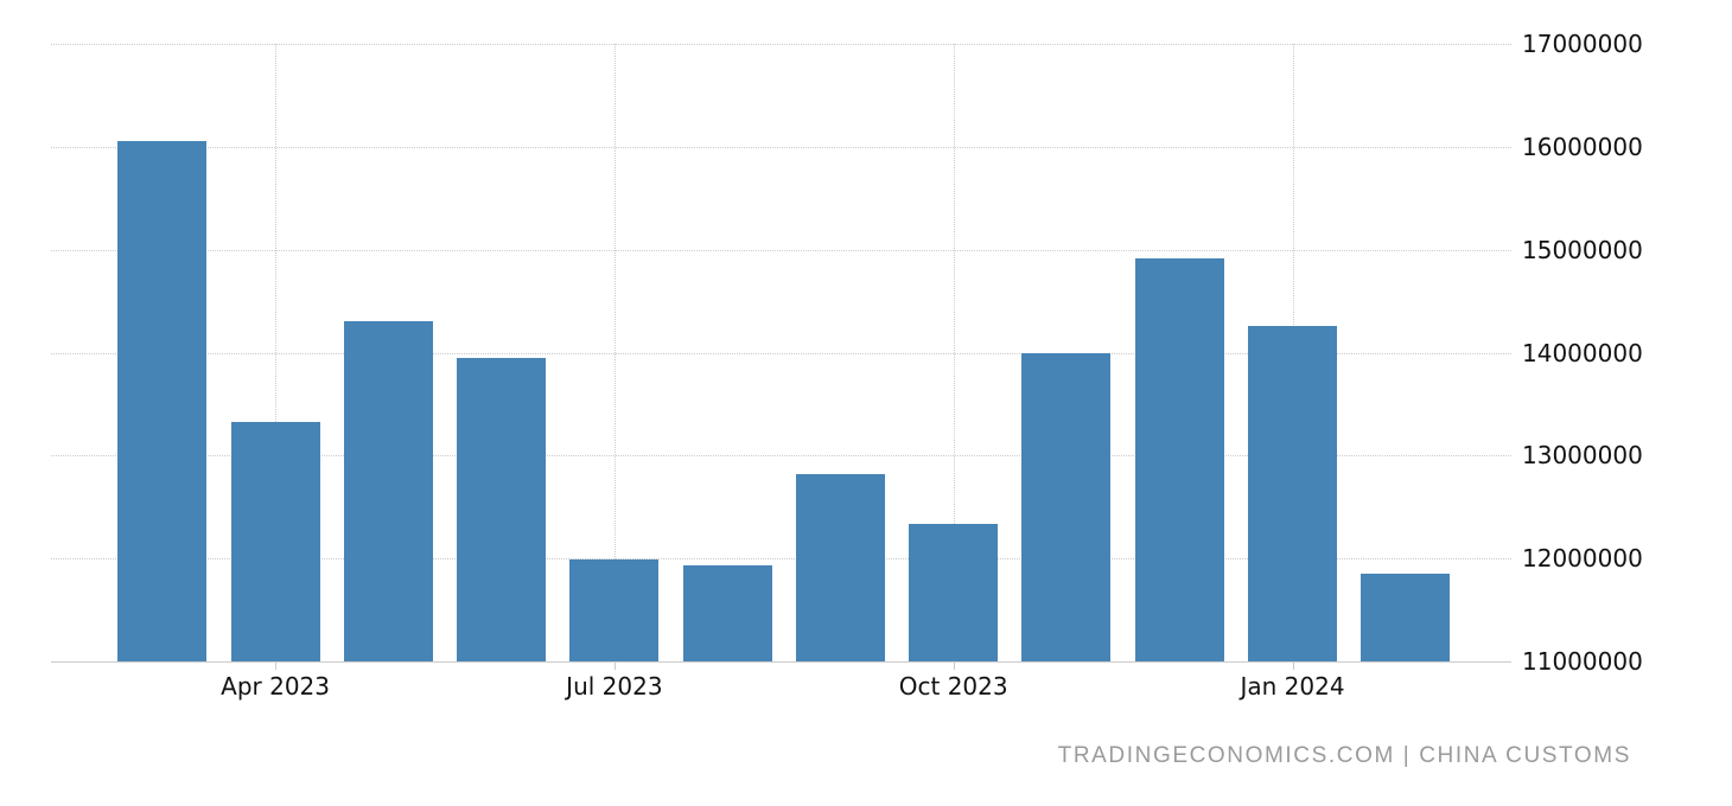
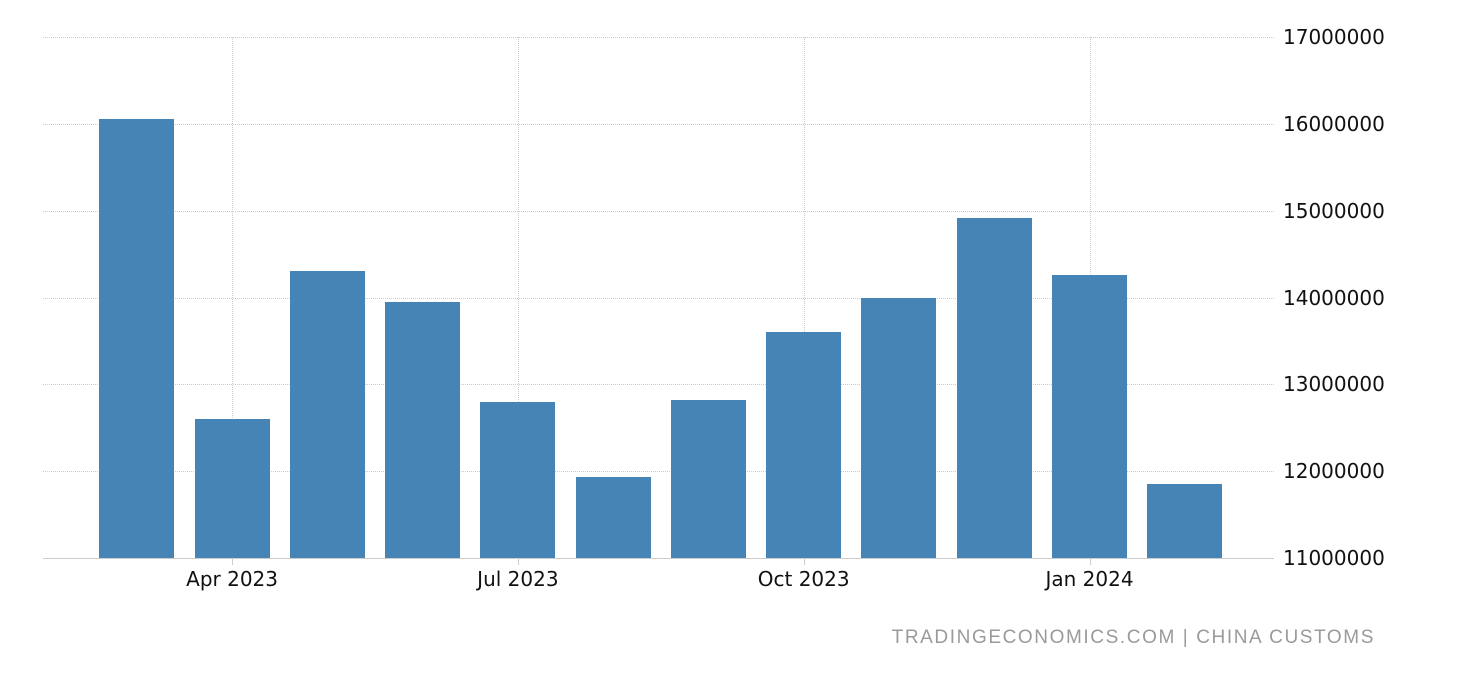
Apr 2023: 13300000 -> 12600000
Jul 2023: 12000000 -> 12800000
Oct 2023: 12300000 -> 13600000
